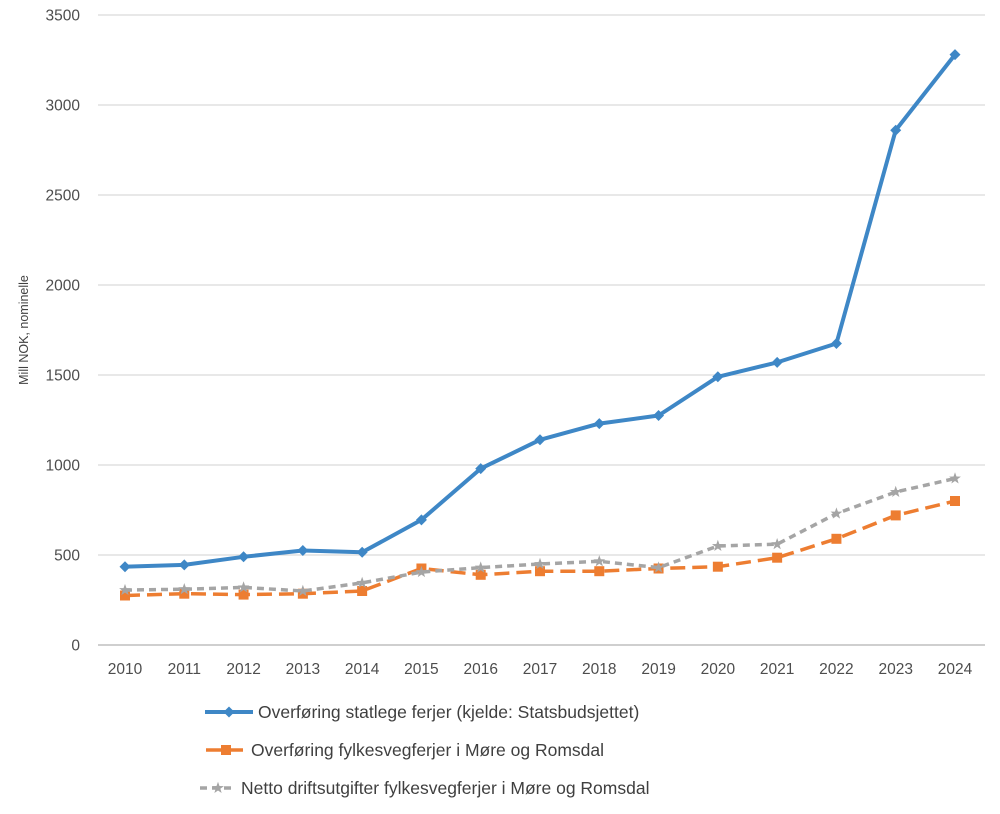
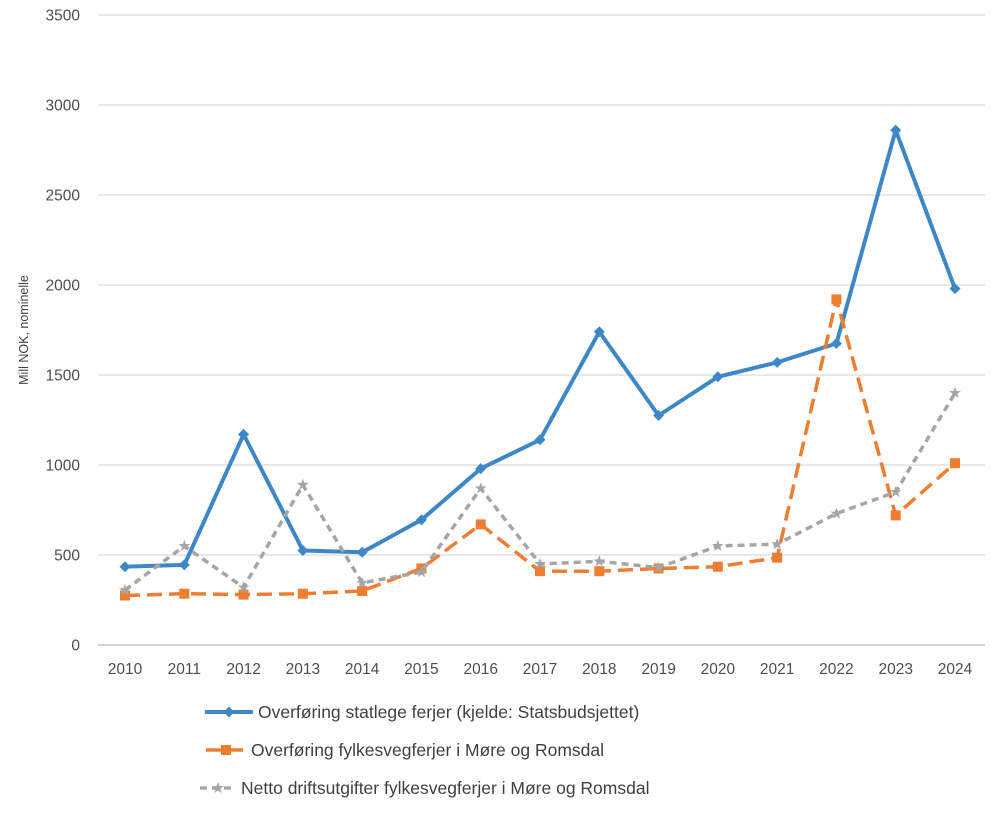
Netto driftsutgifter fylkesvegferjer i Møre og Romsdal/2011: 310 -> 550
Overføring statlege ferjer (kjelde: Statsbudsjettet)/2012: 490 -> 1170
Netto driftsutgifter fylkesvegferjer i Møre og Romsdal/2013: 300 -> 890
Overføring fylkesvegferjer i Møre og Romsdal/2016: 390 -> 670
Netto driftsutgifter fylkesvegferjer i Møre og Romsdal/2016: 430 -> 870
Overføring statlege ferjer (kjelde: Statsbudsjettet)/2018: 1230 -> 1740
Overføring fylkesvegferjer i Møre og Romsdal/2022: 590 -> 1920
Overføring statlege ferjer (kjelde: Statsbudsjettet)/2024: 3280 -> 1980
Overføring fylkesvegferjer i Møre og Romsdal/2024: 800 -> 1010
Netto driftsutgifter fylkesvegferjer i Møre og Romsdal/2024: 920 -> 1400
